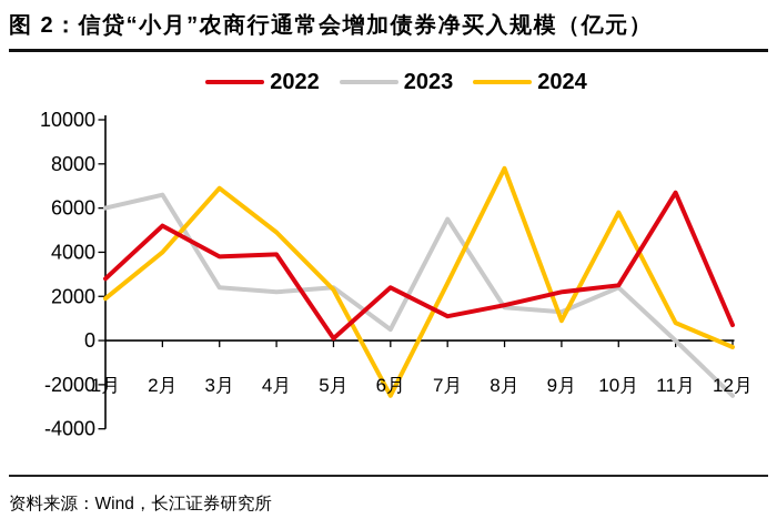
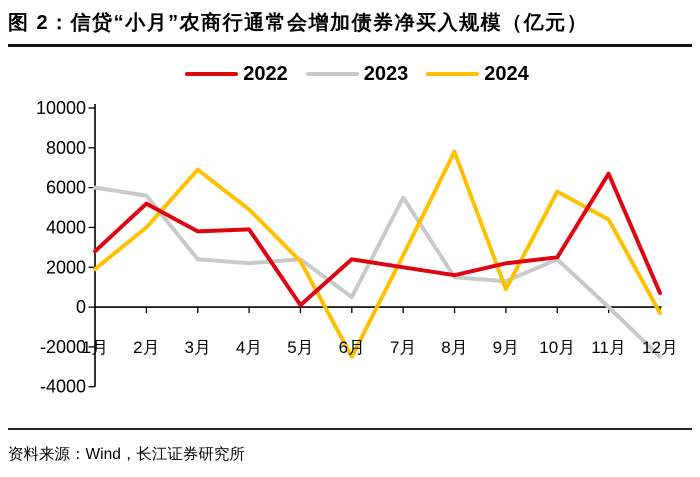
2023/2月: 6600 -> 5600
2022/7月: 1100 -> 2000
2024/11月: 800 -> 4400
